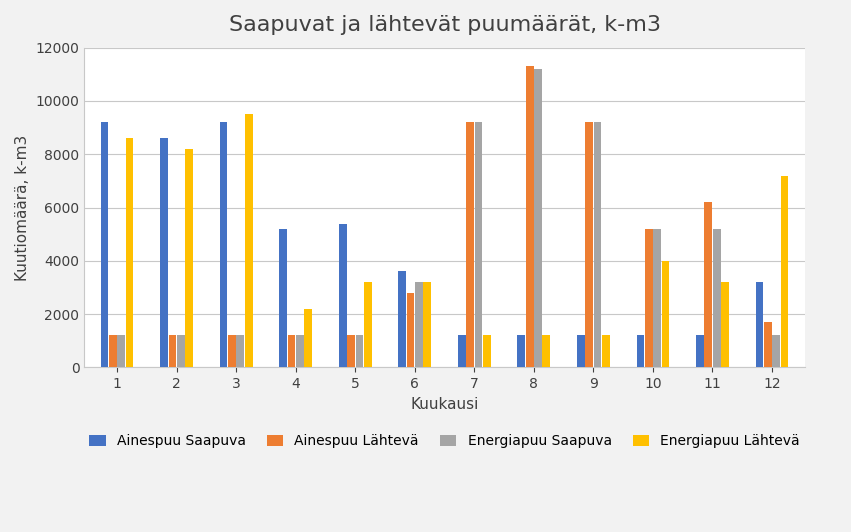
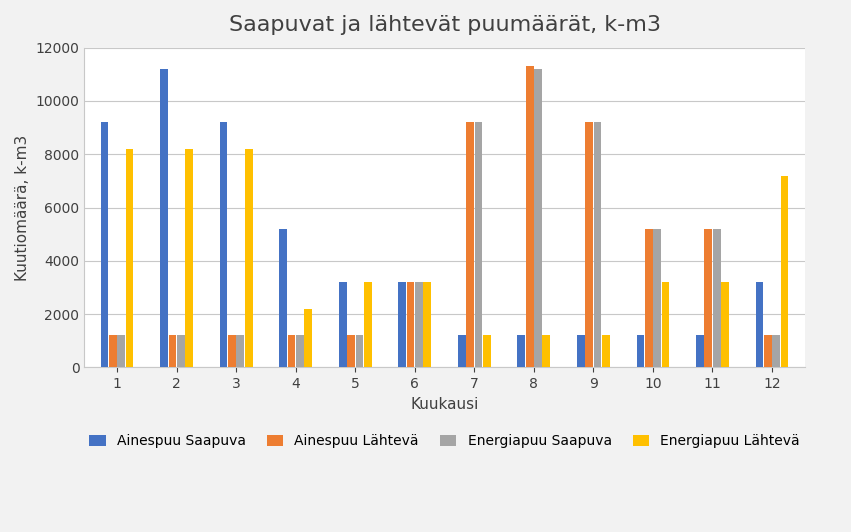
Energiapuu Lähtevä/1: 8600 -> 8200
Ainespuu Saapuva/2: 8600 -> 11200
Energiapuu Lähtevä/3: 9500 -> 8200
Ainespuu Saapuva/5: 5400 -> 3200
Ainespuu Saapuva/6: 3600 -> 3200
Ainespuu Lähtevä/6: 2800 -> 3200
Energiapuu Lähtevä/10: 4000 -> 3200
Ainespuu Lähtevä/11: 6200 -> 5200
Ainespuu Lähtevä/12: 1700 -> 1200
